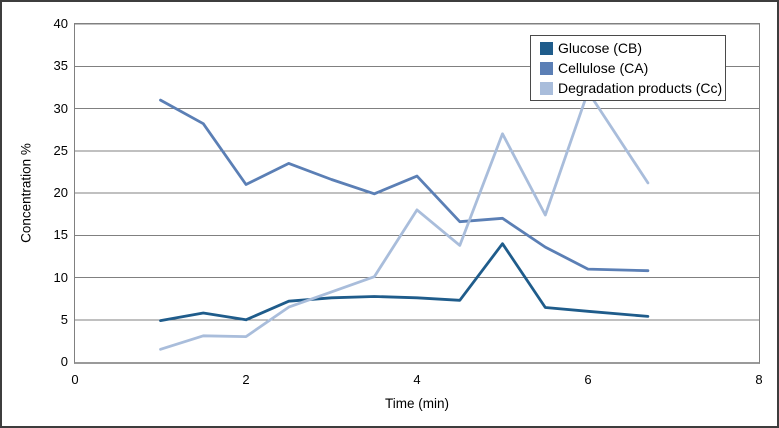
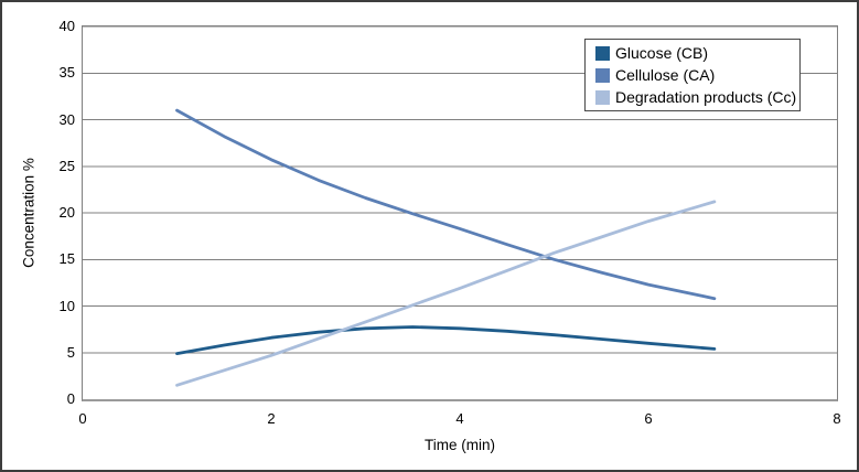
Glucose (CB)/2: 5 -> 7
Cellulose (CA)/2: 21 -> 26
Degradation products (Cc)/2: 3 -> 5
Cellulose (CA)/4: 22 -> 18
Degradation products (Cc)/4: 18 -> 12
Glucose (CB)/5: 14 -> 7
Cellulose (CA)/5: 17 -> 15
Degradation products (Cc)/5: 27 -> 16
Cellulose (CA)/6: 11 -> 12
Degradation products (Cc)/6: 32 -> 19
